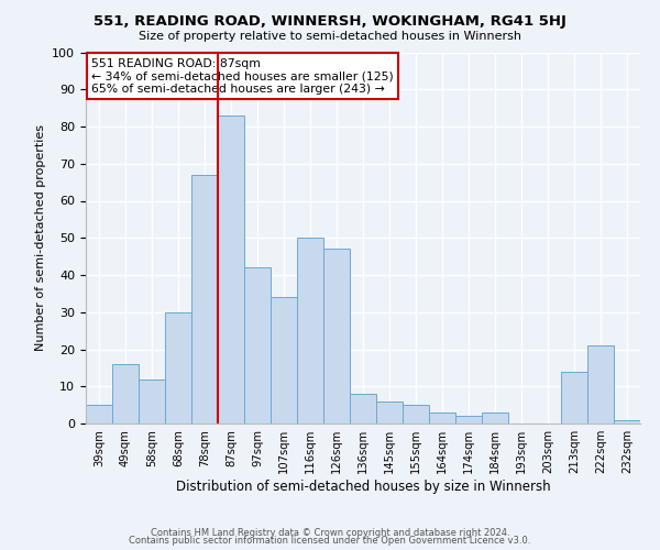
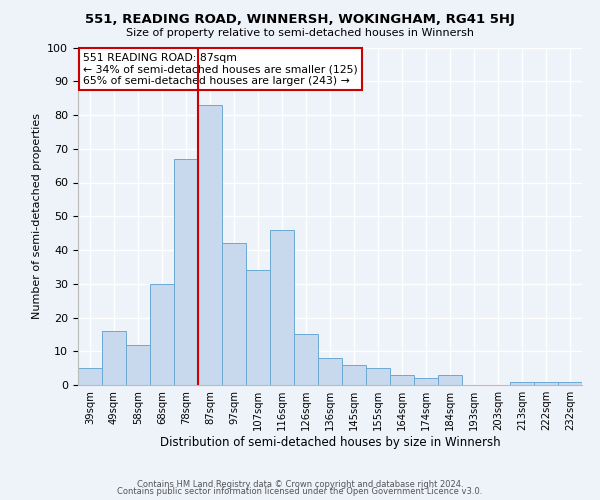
116sqm: 50 -> 46
126sqm: 47 -> 15
213sqm: 14 -> 1
222sqm: 21 -> 1
